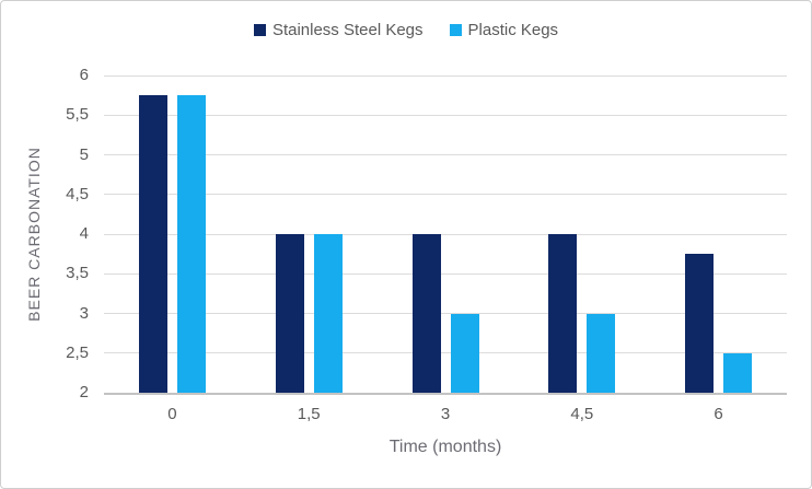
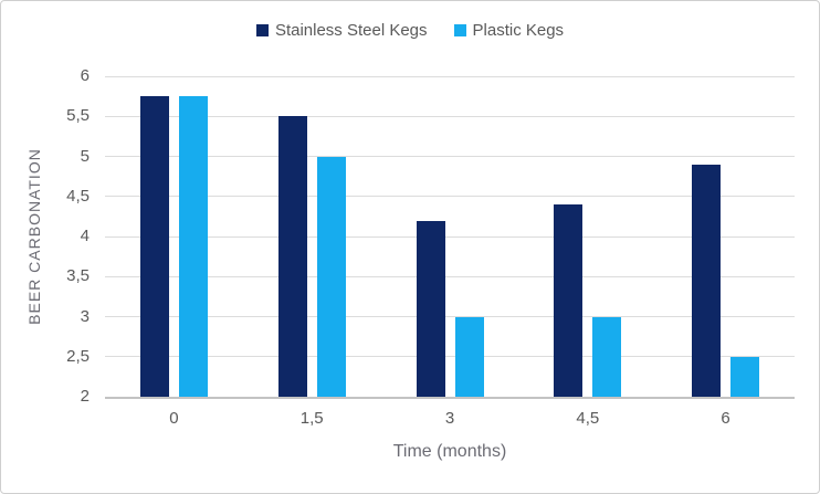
Stainless Steel Kegs/1,5: 4.0 -> 5.5
Plastic Kegs/1,5: 4.0 -> 5.0
Stainless Steel Kegs/3: 4.0 -> 4.2
Stainless Steel Kegs/4,5: 4.0 -> 4.4
Stainless Steel Kegs/6: 3.8 -> 4.9
